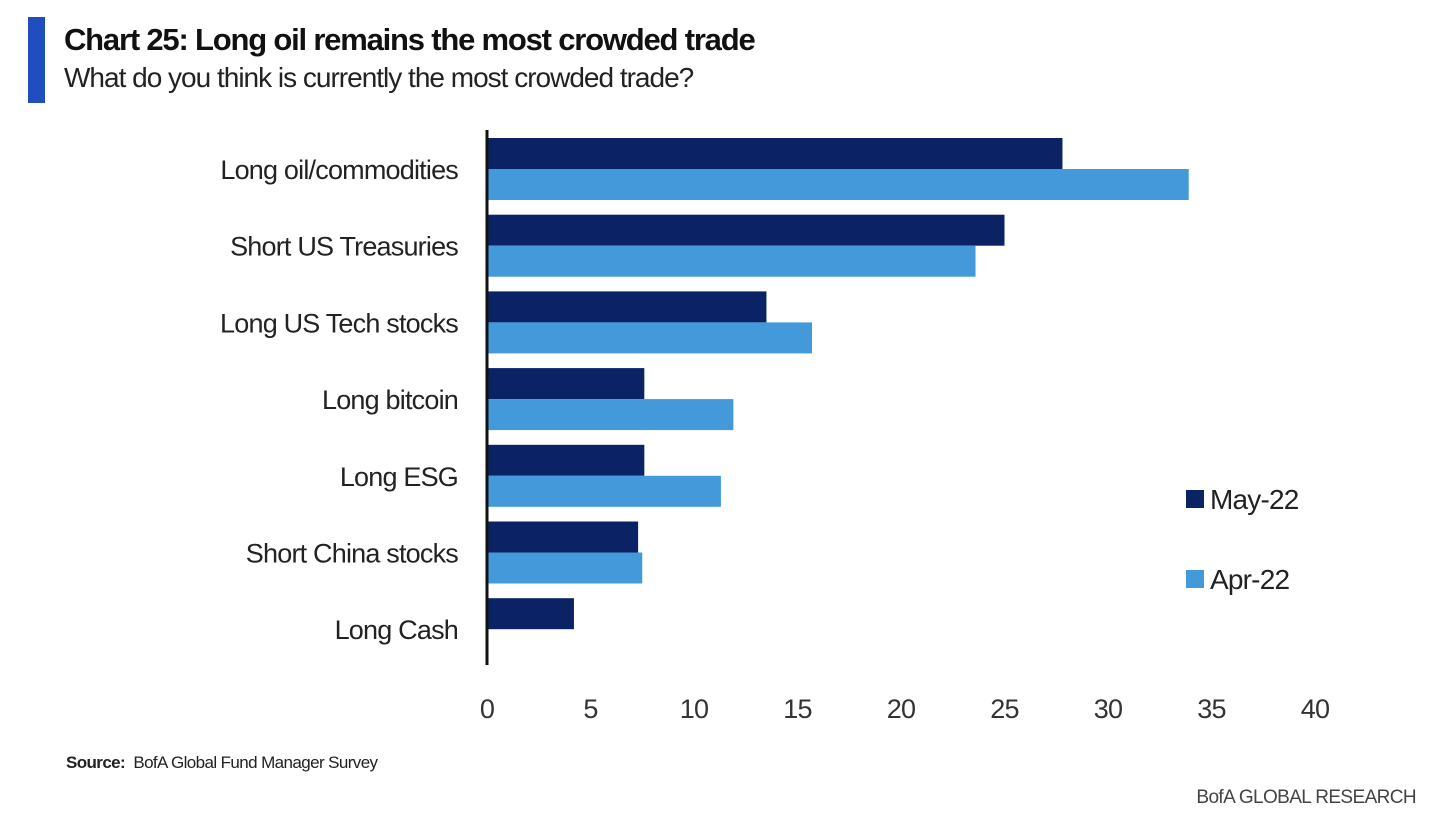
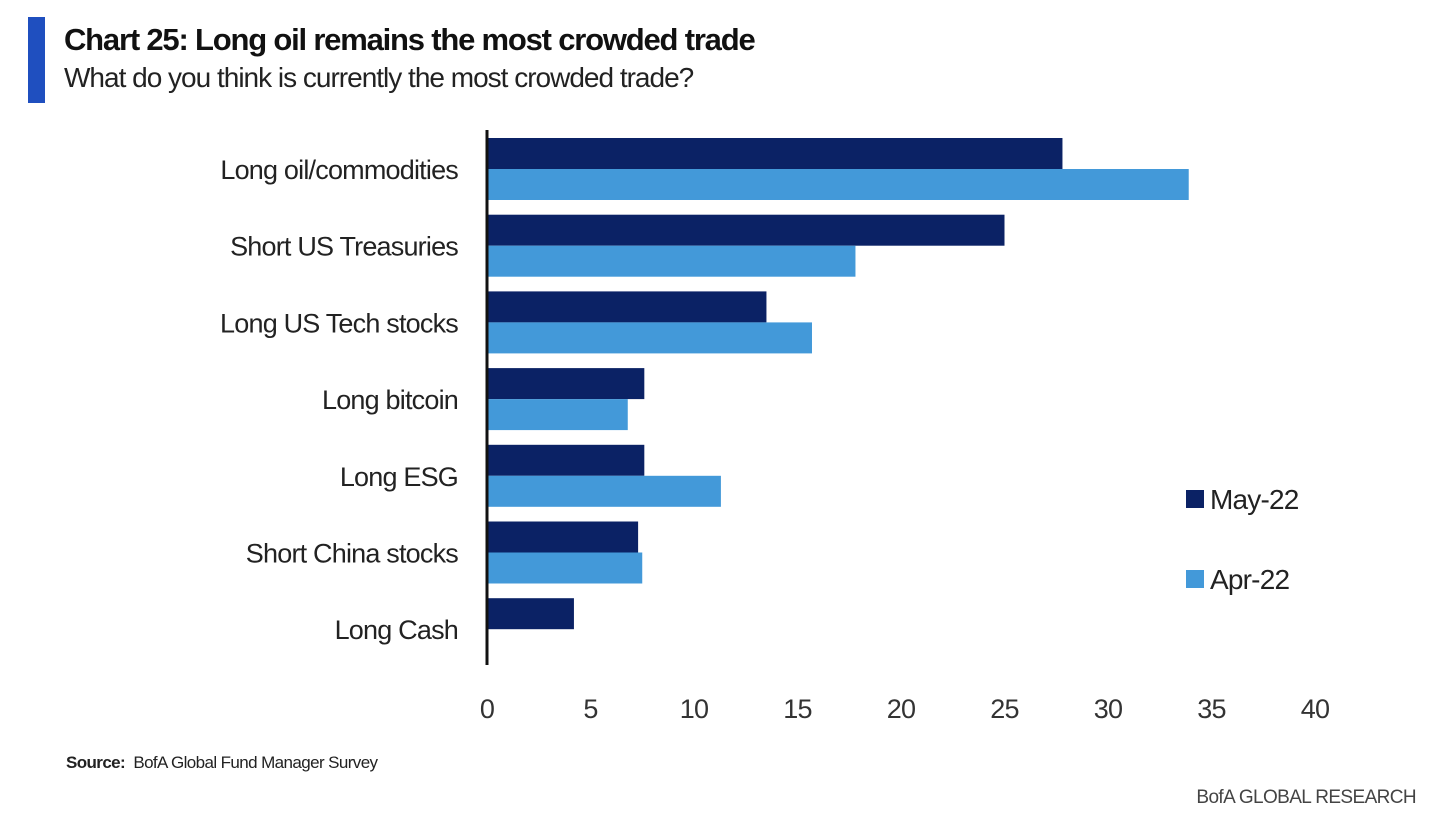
Apr-22/Short US Treasuries: 23.6 -> 17.8
Apr-22/Long bitcoin: 11.9 -> 6.8
